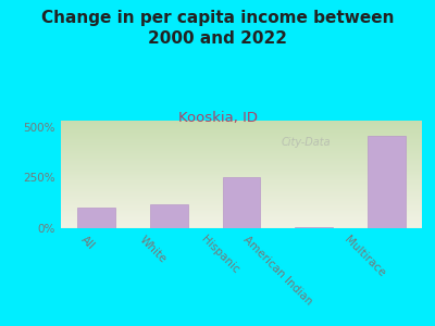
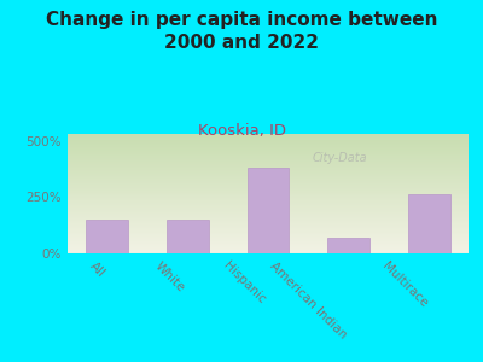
All: 100% -> 150%
White: 120% -> 150%
Hispanic: 250% -> 380%
American Indian: 0% -> 70%
Multirace: 460% -> 260%
